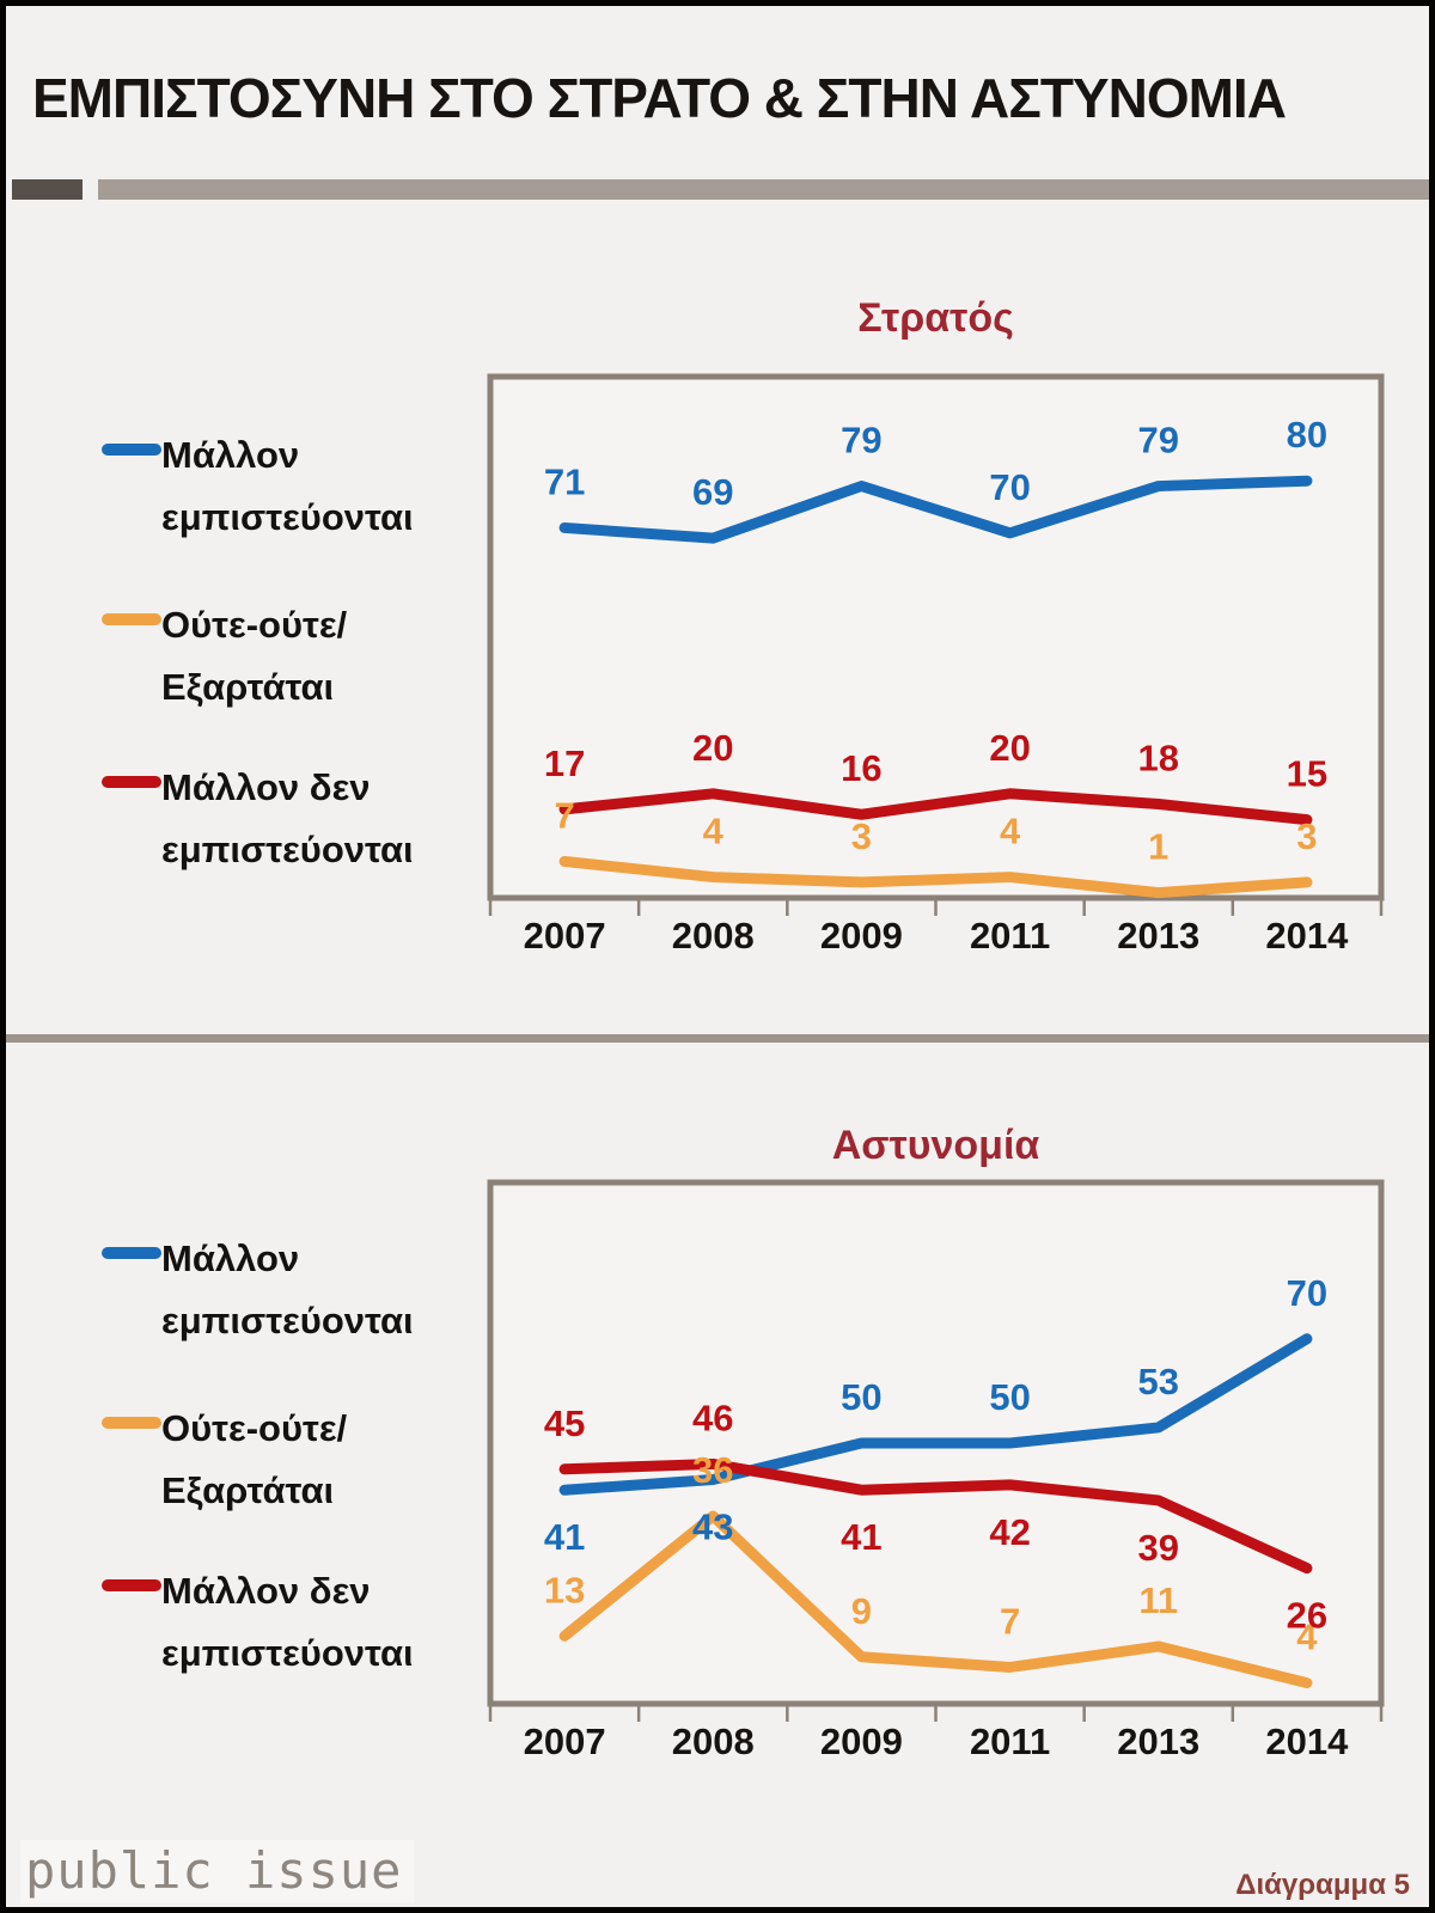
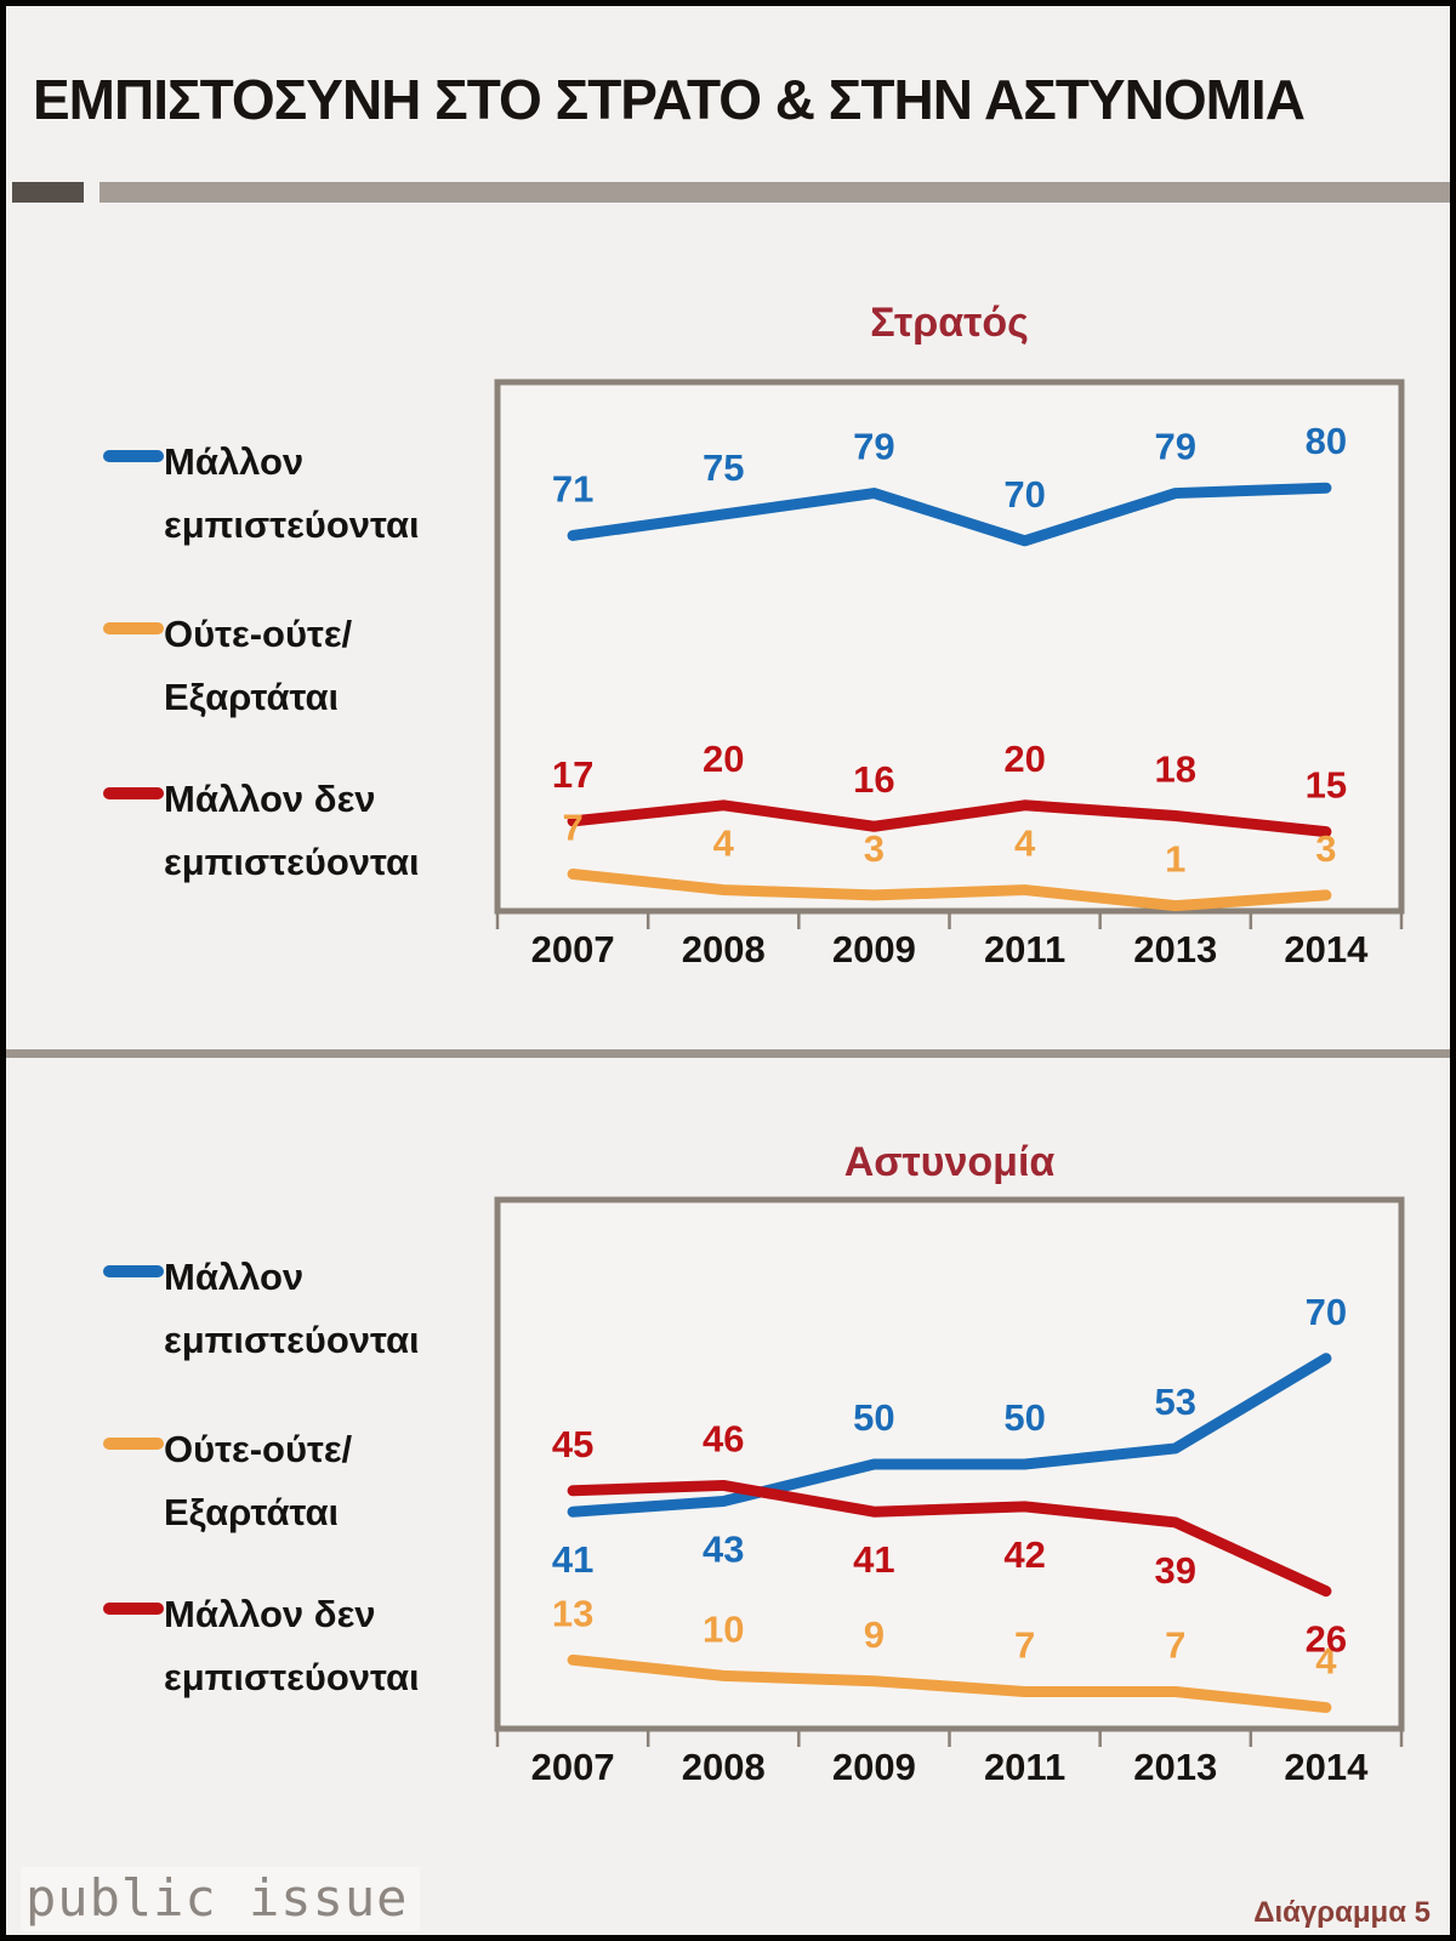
Στρατός/Μάλλον εμπιστεύονται/2008: 69 -> 75
Αστυνομία/Ούτε-ούτε/Εξαρτάται/2008: 36 -> 10
Αστυνομία/Ούτε-ούτε/Εξαρτάται/2013: 11 -> 7
